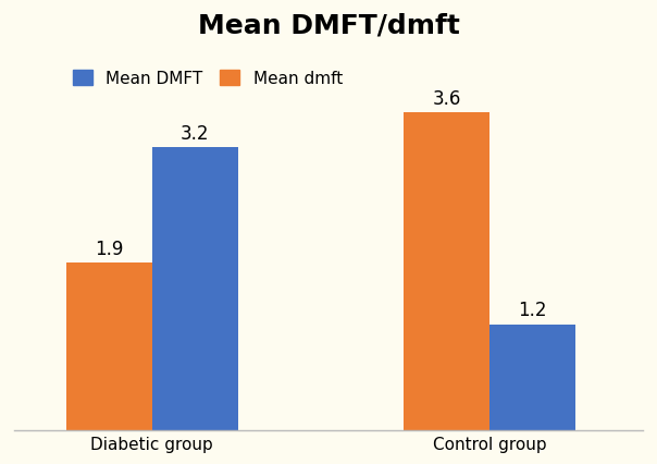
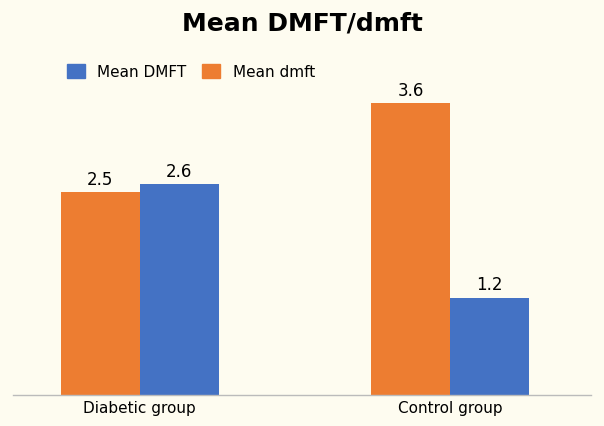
Mean dmft/Diabetic group: 1.9 -> 2.5
Mean DMFT/Diabetic group: 3.2 -> 2.6
